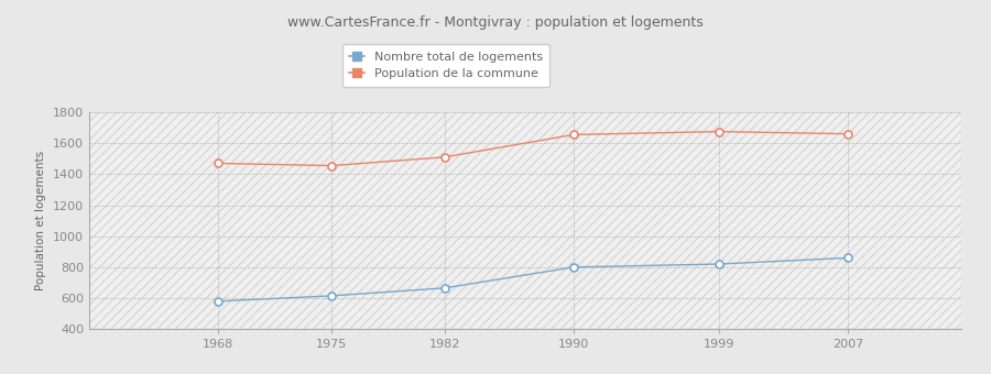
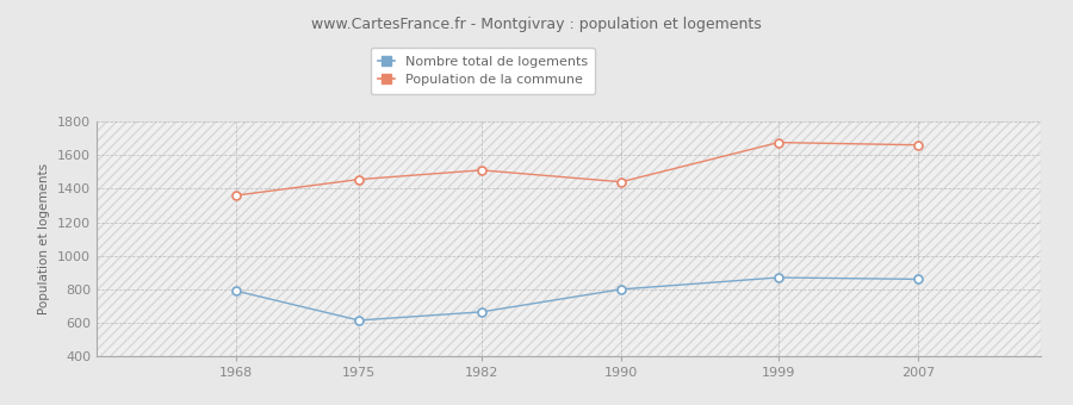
Nombre total de logements/1968: 580 -> 790
Population de la commune/1968: 1470 -> 1360
Population de la commune/1990: 1660 -> 1440
Nombre total de logements/1999: 820 -> 870
